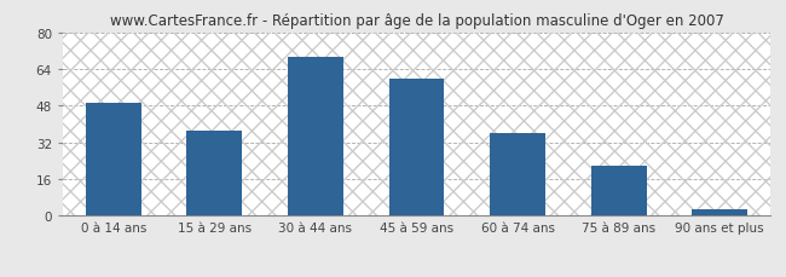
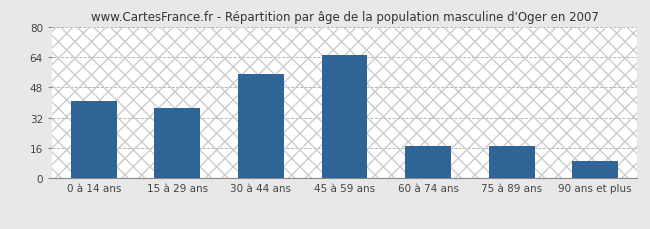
0 à 14 ans: 49 -> 41
30 à 44 ans: 69 -> 55
45 à 59 ans: 60 -> 65
60 à 74 ans: 36 -> 17
75 à 89 ans: 22 -> 17
90 ans et plus: 3 -> 9
